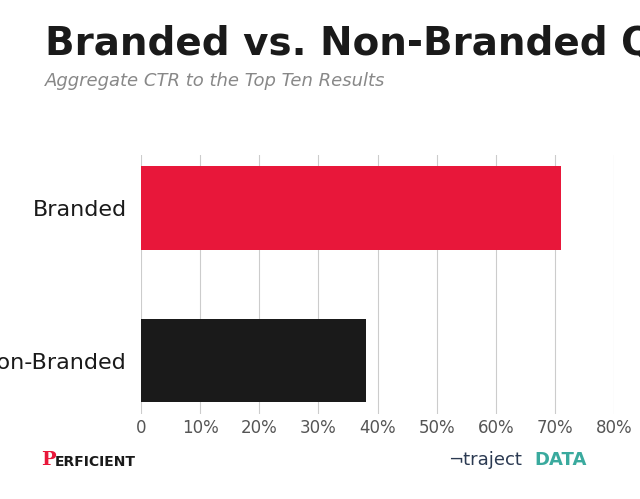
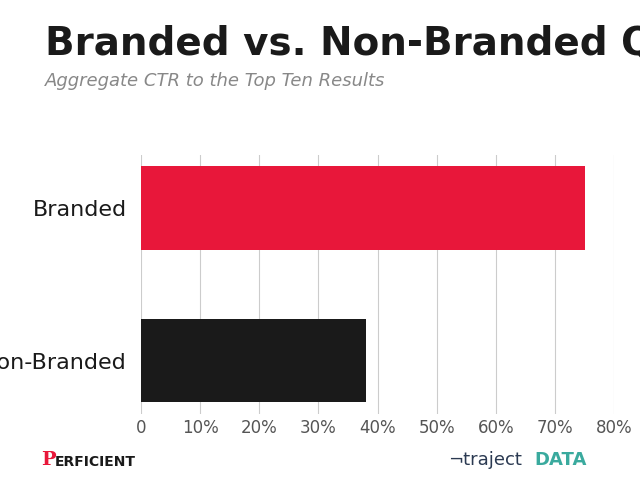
Branded: 71% -> 75%
